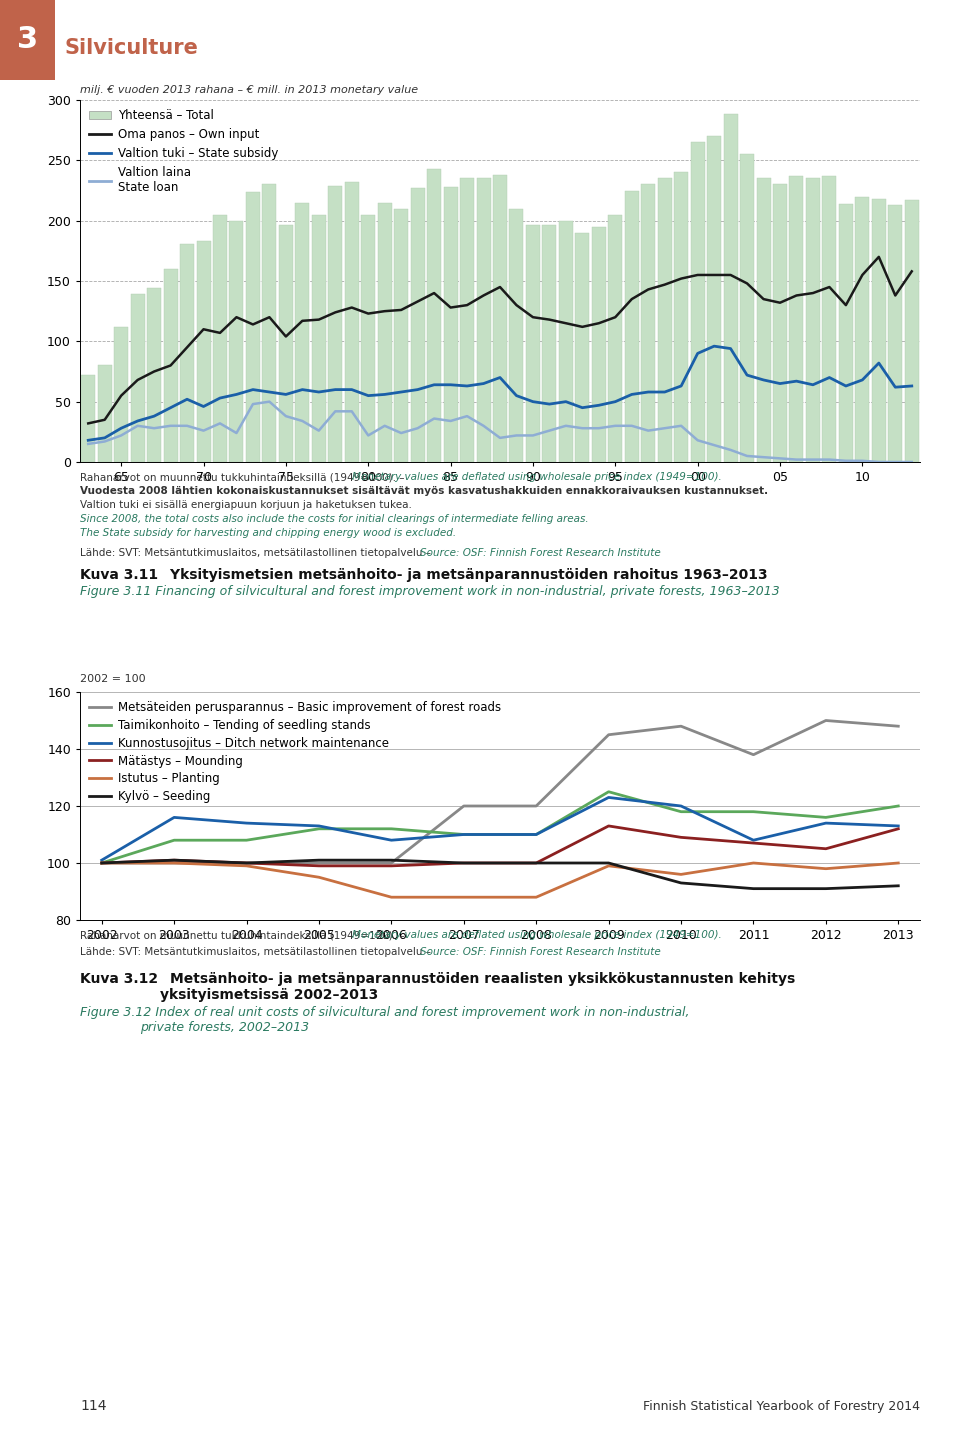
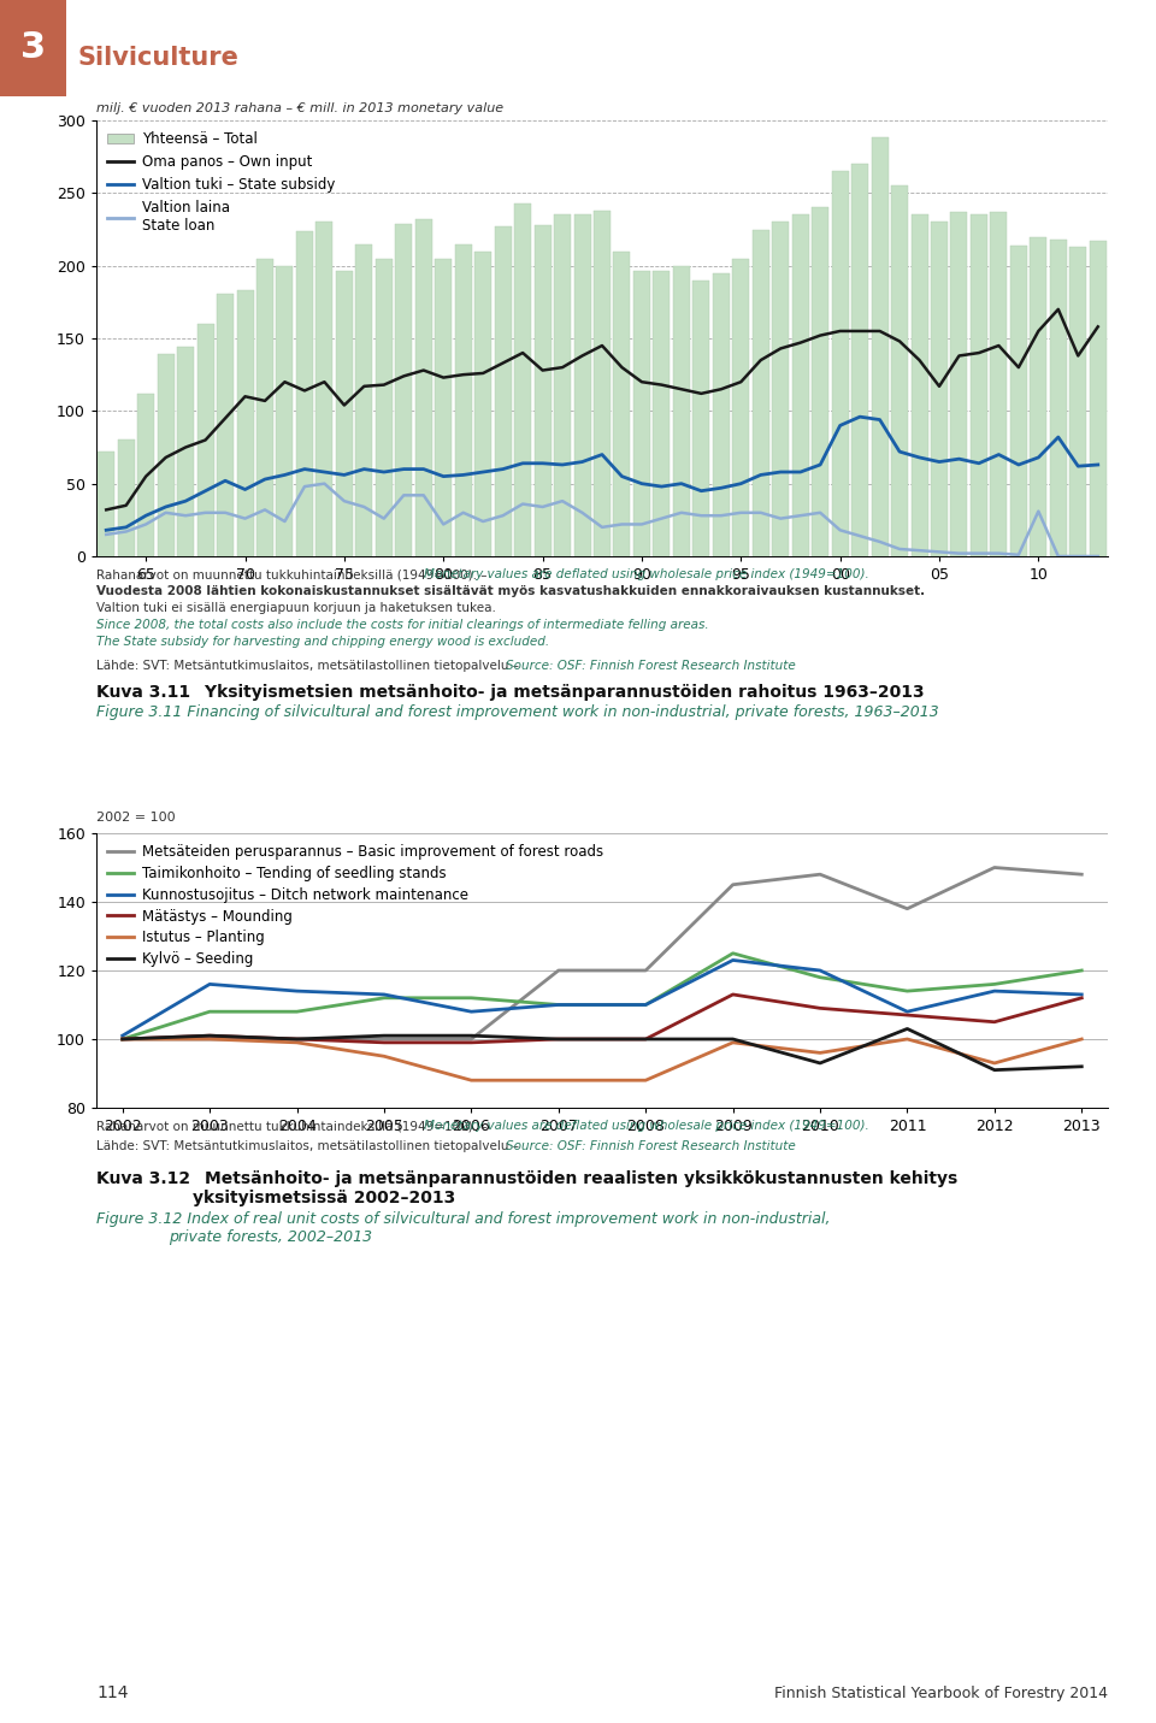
Oma panos – Own input/05: 132 -> 117
Valtion laina State loan/10: 1 -> 31
Taimikonhoito – Tending of seedling stands/2011: 118 -> 114
Kylvö – Seeding/2011: 91 -> 103
Istutus – Planting/2012: 98 -> 93
